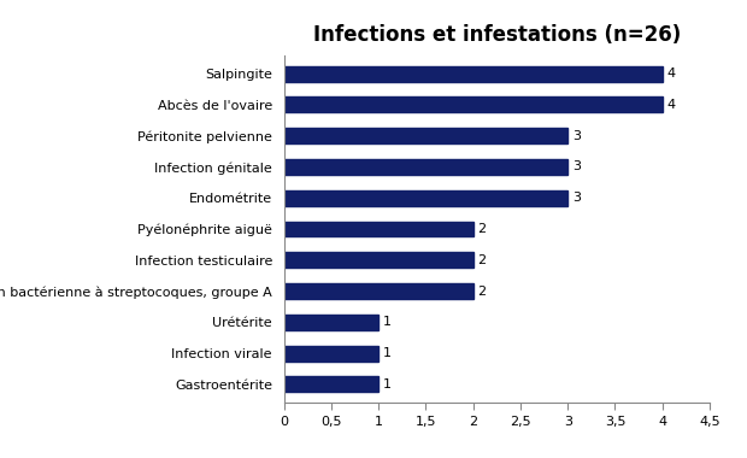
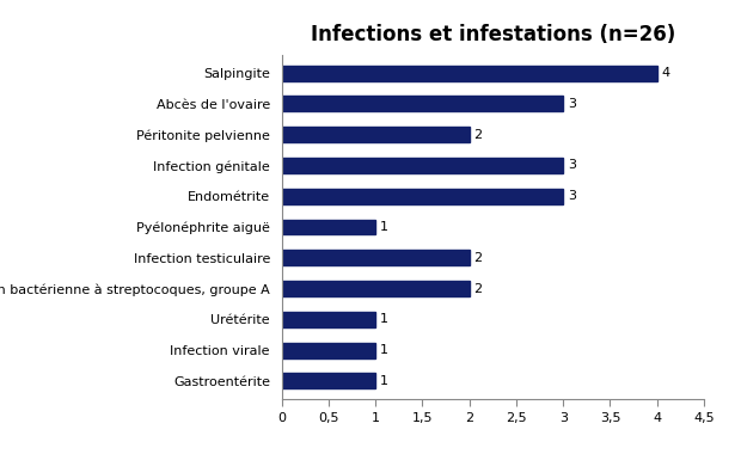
Abcès de l'ovaire: 4 -> 3
Péritonite pelvienne: 3 -> 2
Pyélonéphrite aiguë: 2 -> 1
